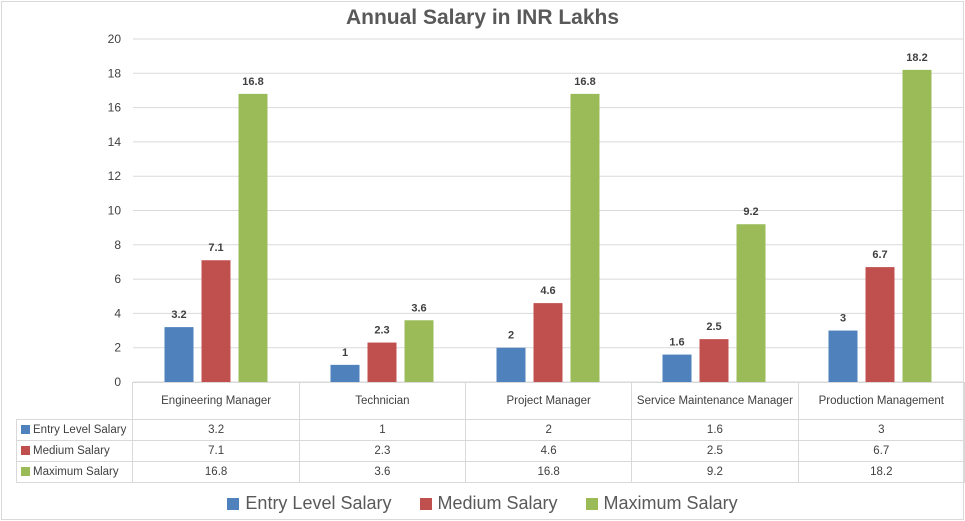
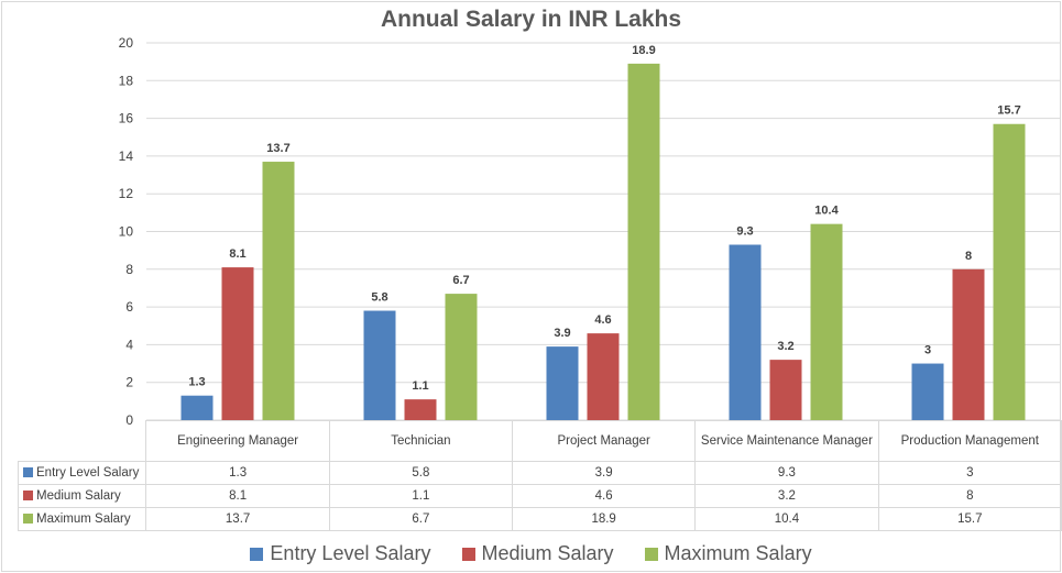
Entry Level Salary/Engineering Manager: 3.2 -> 1.3
Medium Salary/Engineering Manager: 7.1 -> 8.1
Maximum Salary/Engineering Manager: 16.8 -> 13.7
Entry Level Salary/Technician: 1 -> 5.8
Medium Salary/Technician: 2.3 -> 1.1
Maximum Salary/Technician: 3.6 -> 6.7
Entry Level Salary/Project Manager: 2 -> 3.9
Maximum Salary/Project Manager: 16.8 -> 18.9
Entry Level Salary/Service Maintenance Manager: 1.6 -> 9.3
Medium Salary/Service Maintenance Manager: 2.5 -> 3.2
Maximum Salary/Service Maintenance Manager: 9.2 -> 10.4
Medium Salary/Production Management: 6.7 -> 8
Maximum Salary/Production Management: 18.2 -> 15.7
